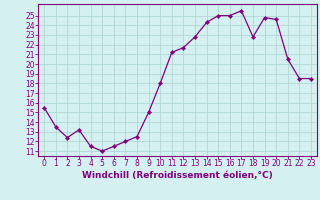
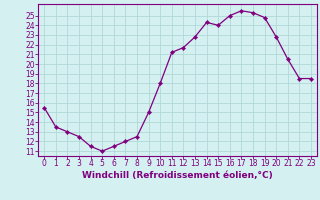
2: 12.4 -> 13.0
3: 13.2 -> 12.5
15: 25.0 -> 24.0
18: 22.8 -> 25.3
20: 24.6 -> 22.8
